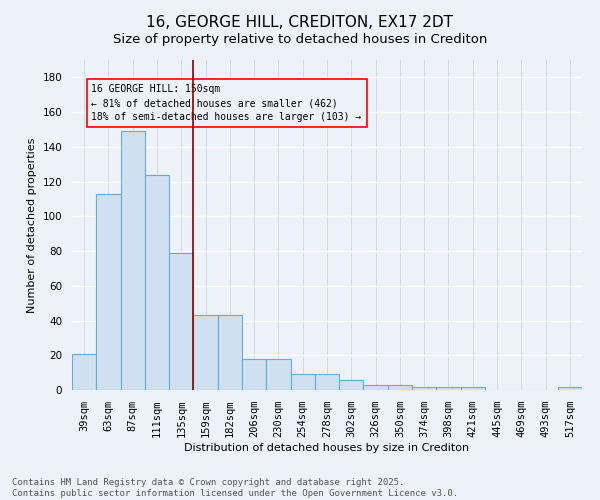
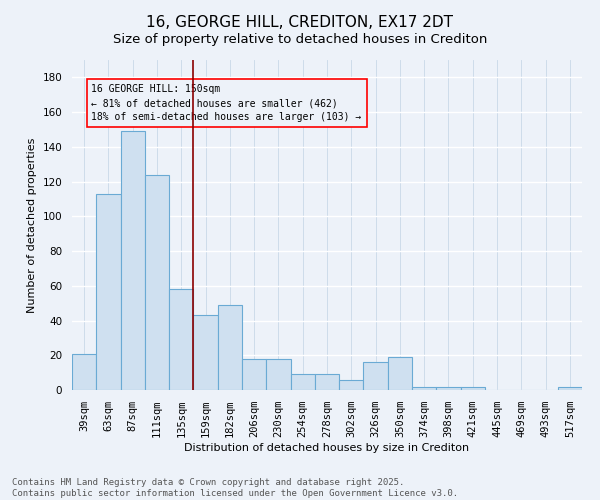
135sqm: 79 -> 58
182sqm: 43 -> 49
326sqm: 3 -> 16
350sqm: 3 -> 19
